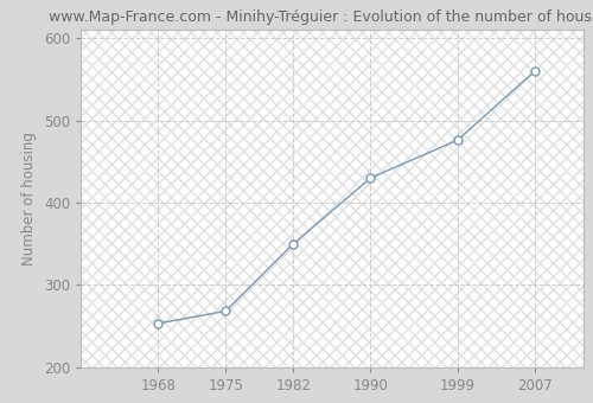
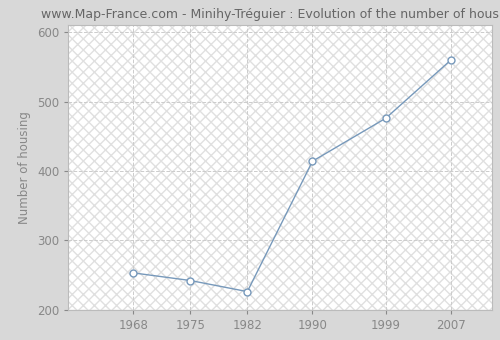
1975: 268 -> 242
1982: 350 -> 226
1990: 430 -> 414
